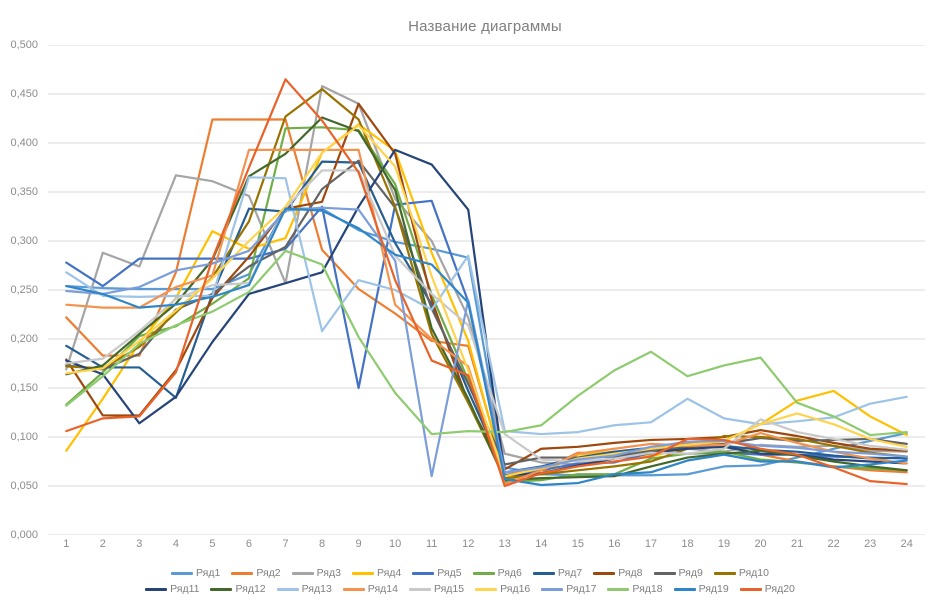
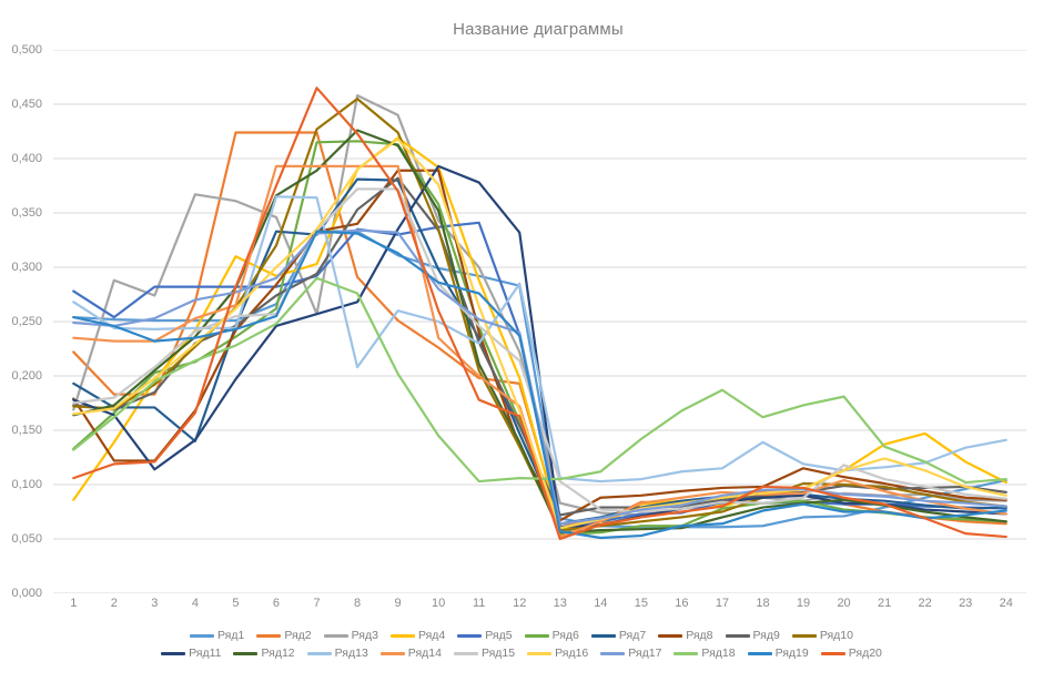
Ряд5/9: 0,15 -> 0,33
Ряд8/9: 0,44 -> 0,39
Ряд17/11: 0,06 -> 0,25
Ряд8/19: 0,10 -> 0,12
